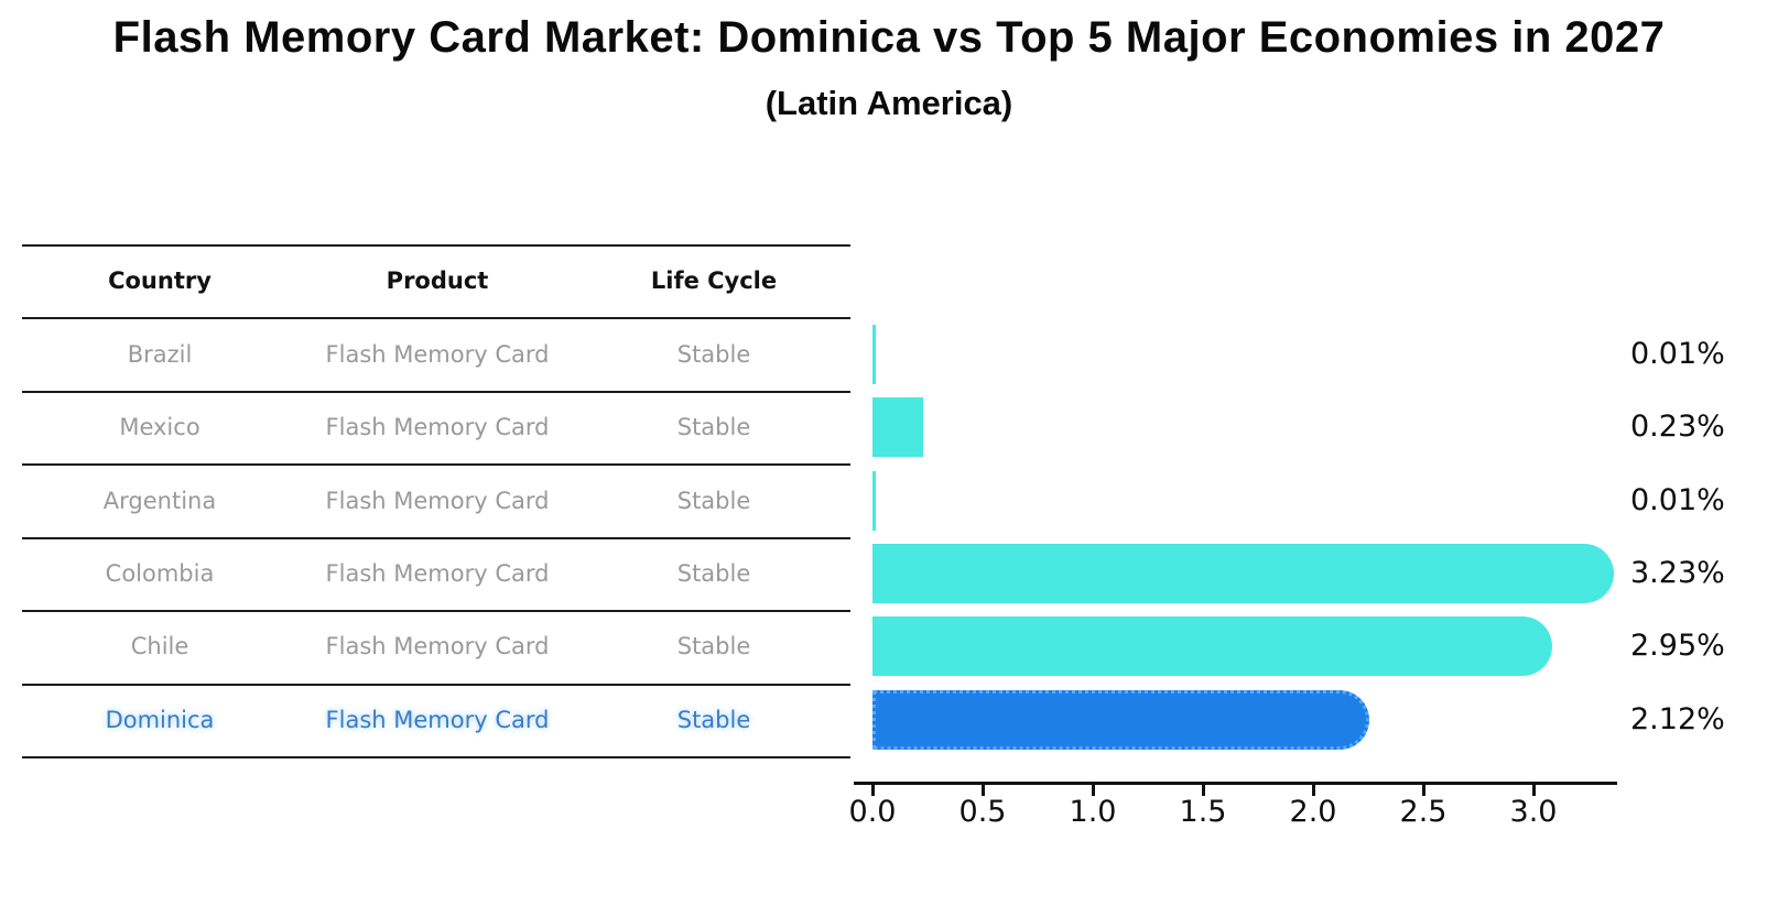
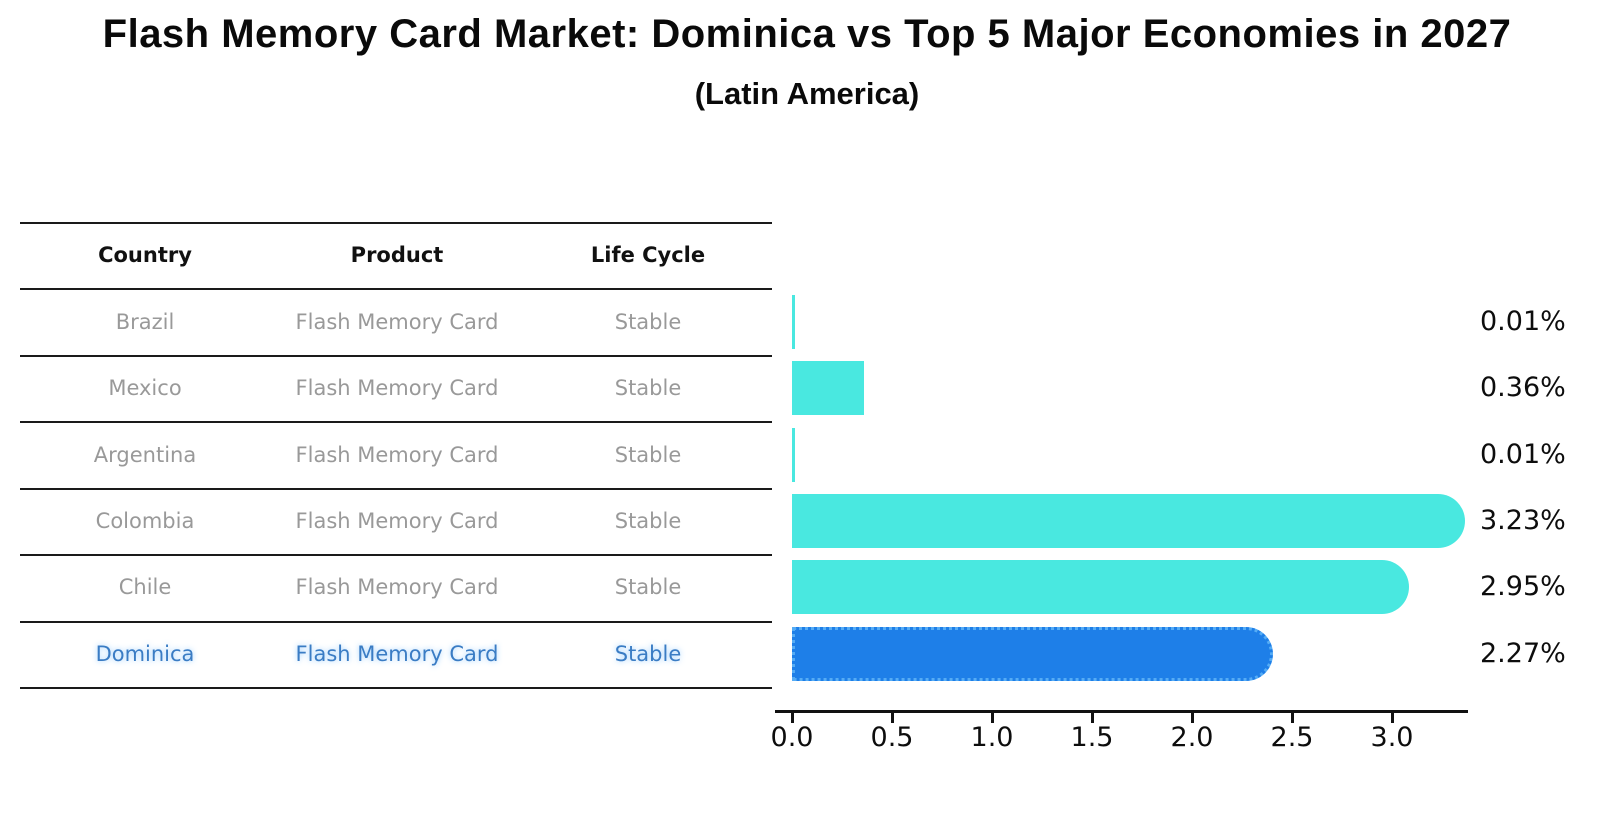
Mexico: 0.23% -> 0.36%
Dominica: 2.12% -> 2.27%
